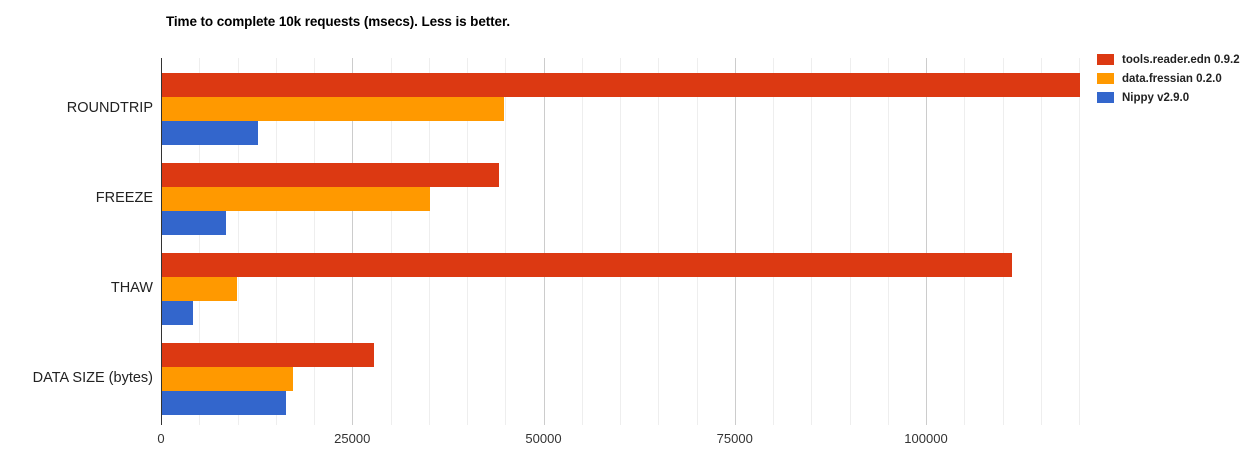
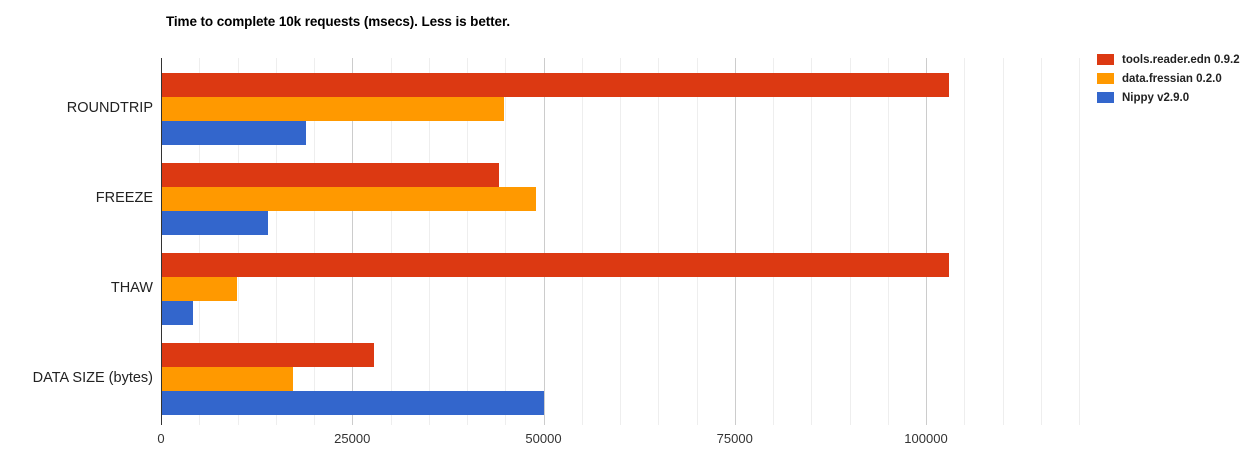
tools.reader.edn 0.9.2/ROUNDTRIP: 120000 -> 103000
Nippy v2.9.0/ROUNDTRIP: 13000 -> 19000
data.fressian 0.2.0/FREEZE: 35000 -> 49000
Nippy v2.9.0/FREEZE: 8000 -> 14000
tools.reader.edn 0.9.2/THAW: 111000 -> 103000
Nippy v2.9.0/DATA SIZE (bytes): 16000 -> 50000
